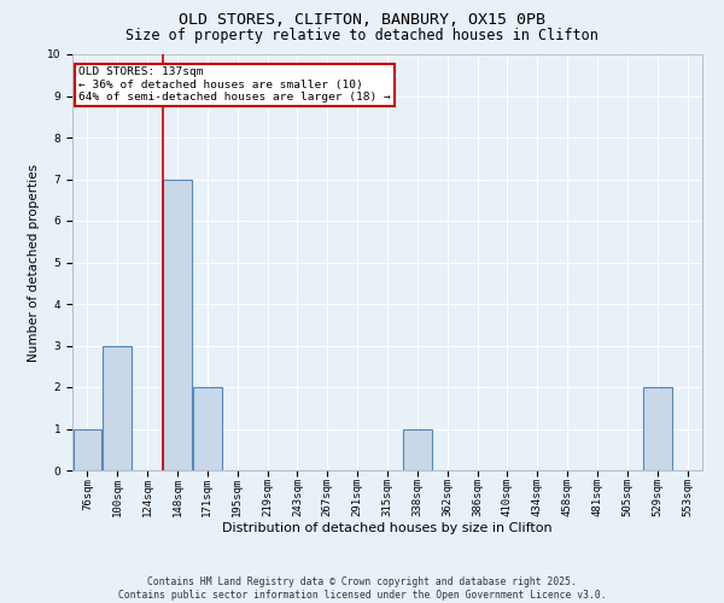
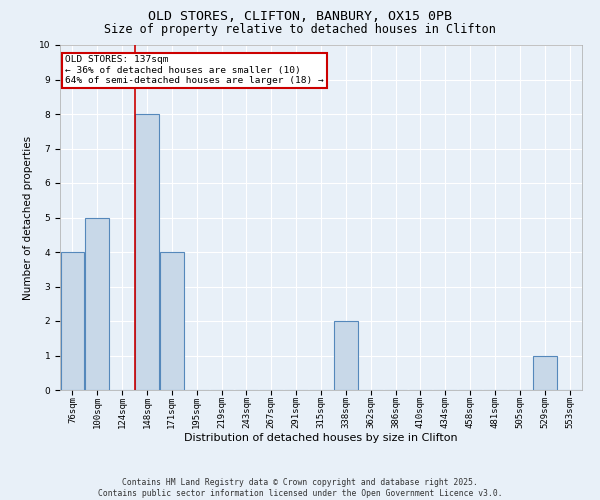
76sqm: 1 -> 4
100sqm: 3 -> 5
148sqm: 7 -> 8
171sqm: 2 -> 4
338sqm: 1 -> 2
529sqm: 2 -> 1
